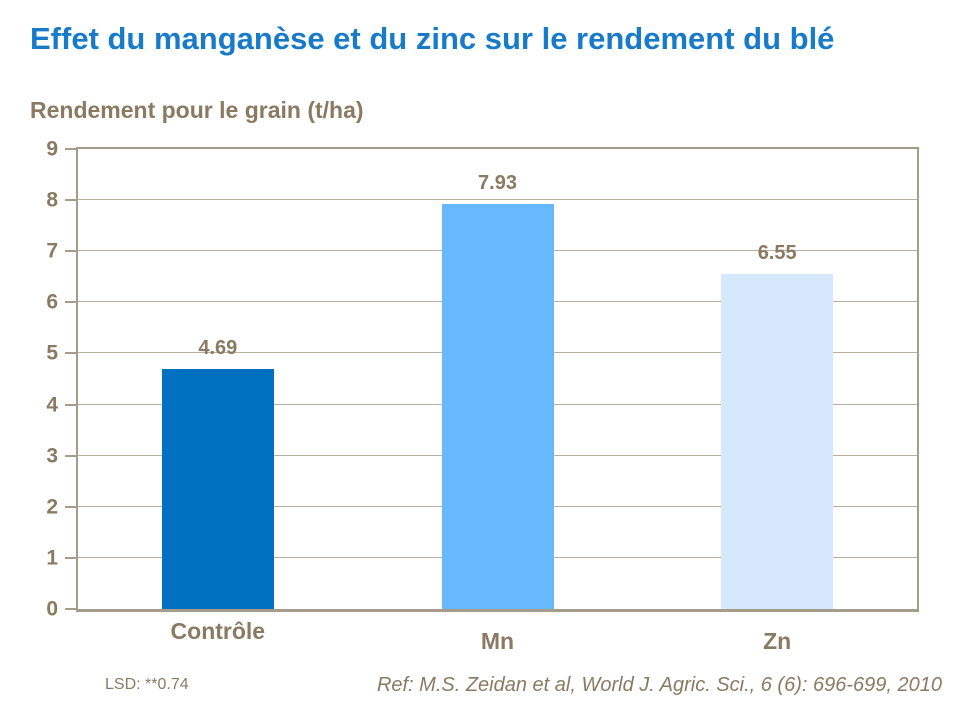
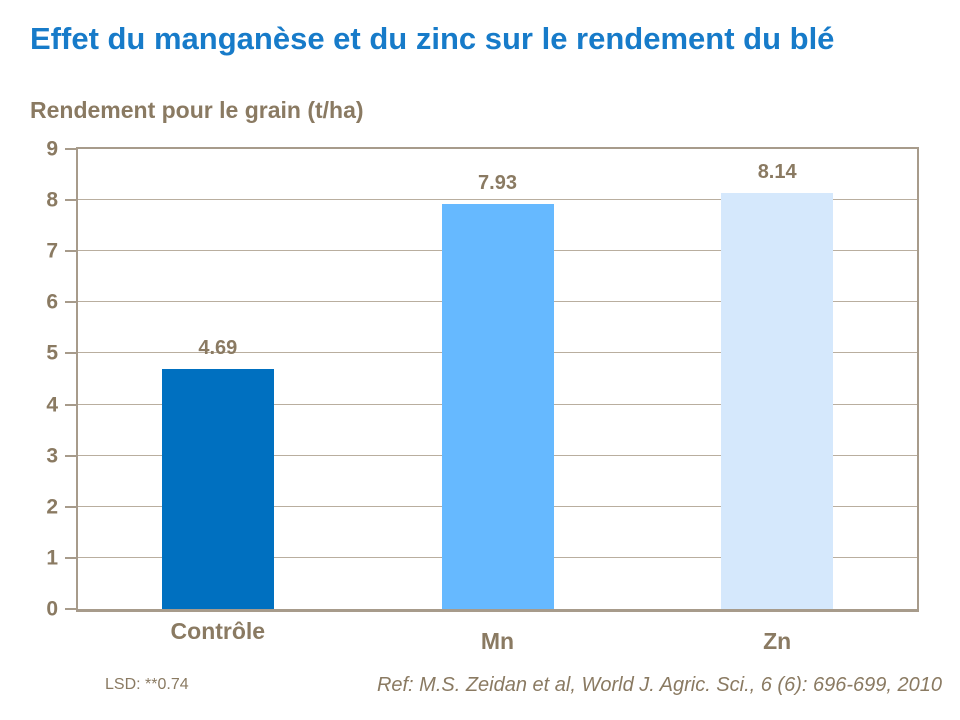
Zn: 6.55 -> 8.14
